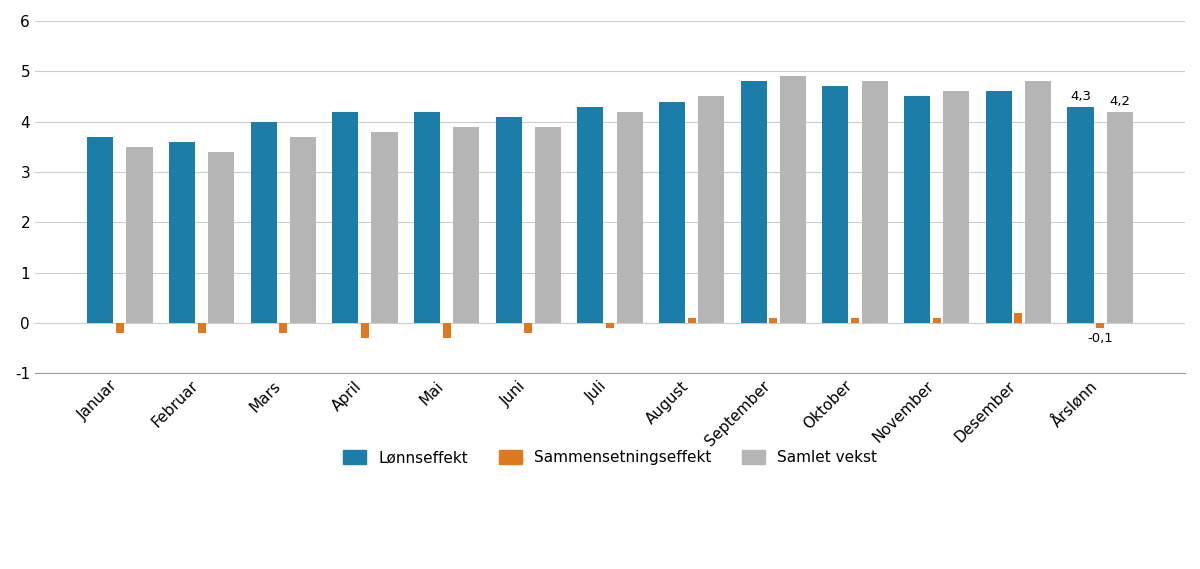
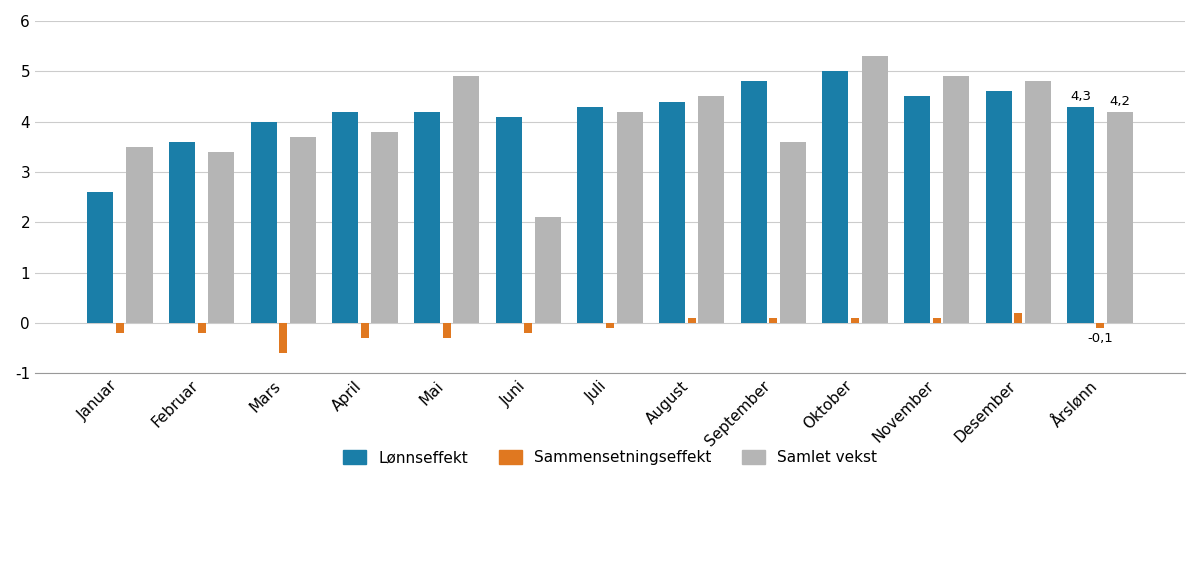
Lønnseffekt/Januar: 3.7 -> 2.6
Sammensetningseffekt/Mars: -0.2 -> -0.6
Samlet vekst/Mai: 3.9 -> 4.9
Samlet vekst/Juni: 3.9 -> 2.1
Samlet vekst/September: 4.9 -> 3.6
Lønnseffekt/Oktober: 4.7 -> 5.0
Samlet vekst/Oktober: 4.8 -> 5.3
Samlet vekst/November: 4.6 -> 4.9
